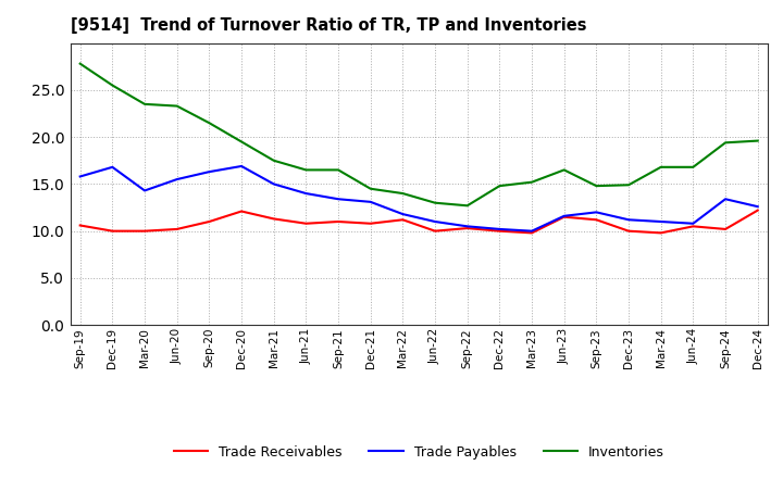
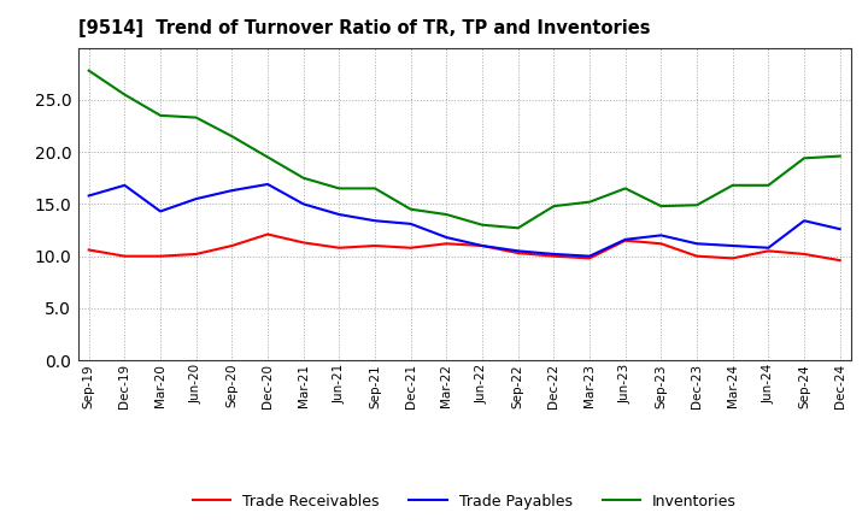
Trade Receivables/Jun-22: 10.0 -> 11.0
Trade Receivables/Dec-24: 12.2 -> 9.6
